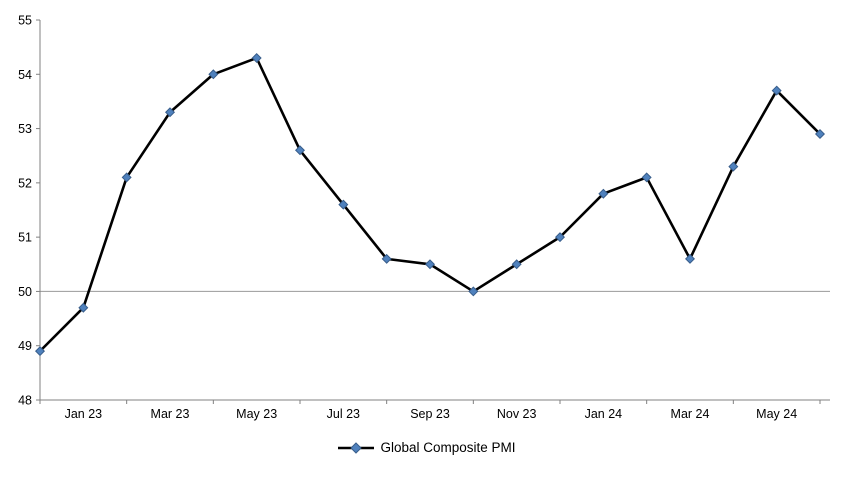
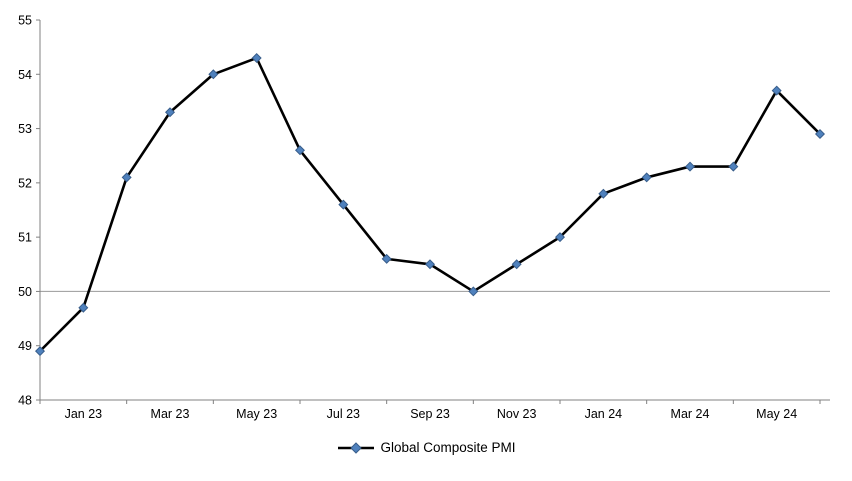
Mar 24: 50.6 -> 52.3
